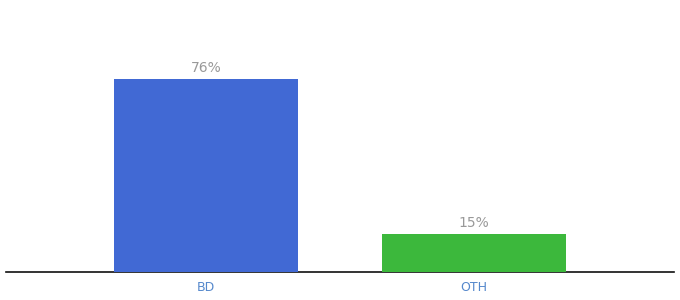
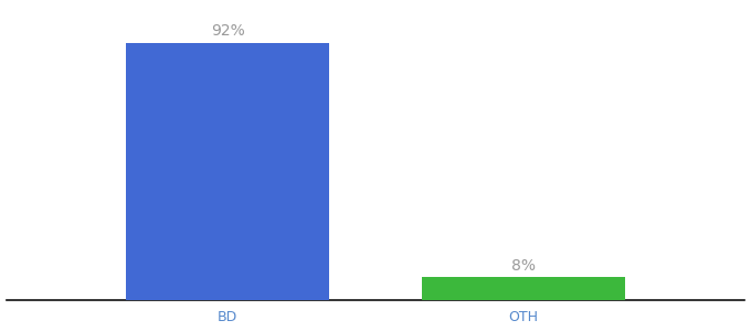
BD: 76% -> 92%
OTH: 15% -> 8%
